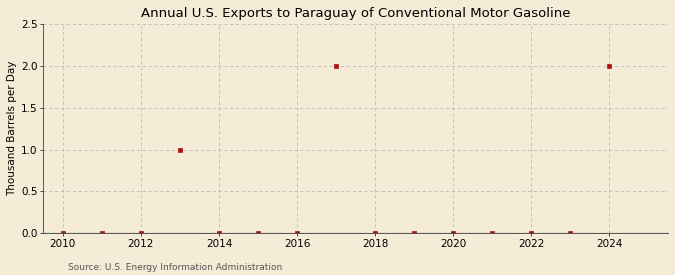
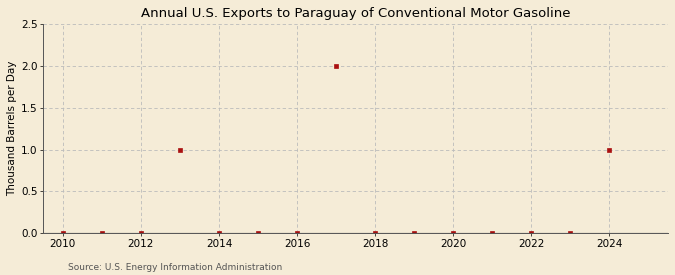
2024: 2 -> 1
